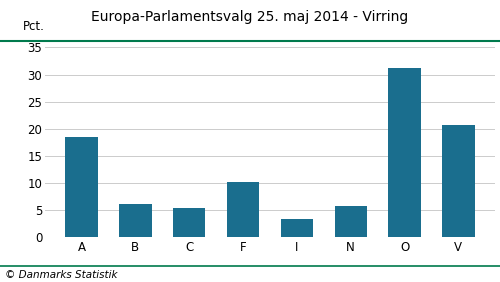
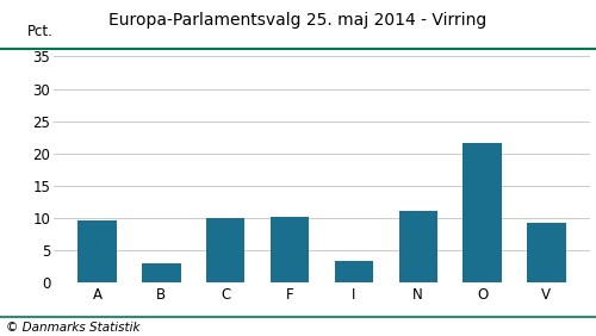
A: 18.5 -> 9.6
B: 6.1 -> 3.0
C: 5.3 -> 10.0
N: 5.7 -> 11.0
O: 31.2 -> 21.6
V: 20.6 -> 9.2
